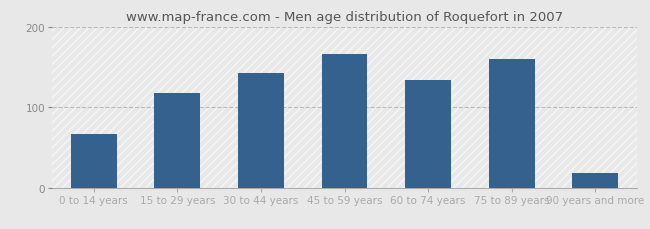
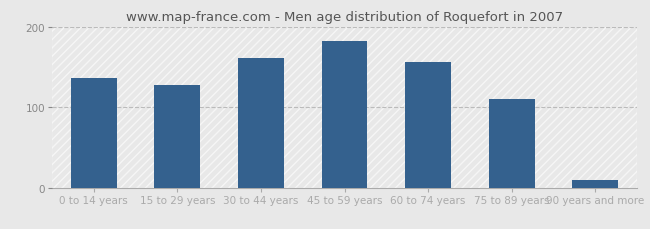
0 to 14 years: 66 -> 136
15 to 29 years: 118 -> 127
30 to 44 years: 142 -> 161
45 to 59 years: 166 -> 182
60 to 74 years: 134 -> 156
75 to 89 years: 160 -> 110
90 years and more: 18 -> 9
